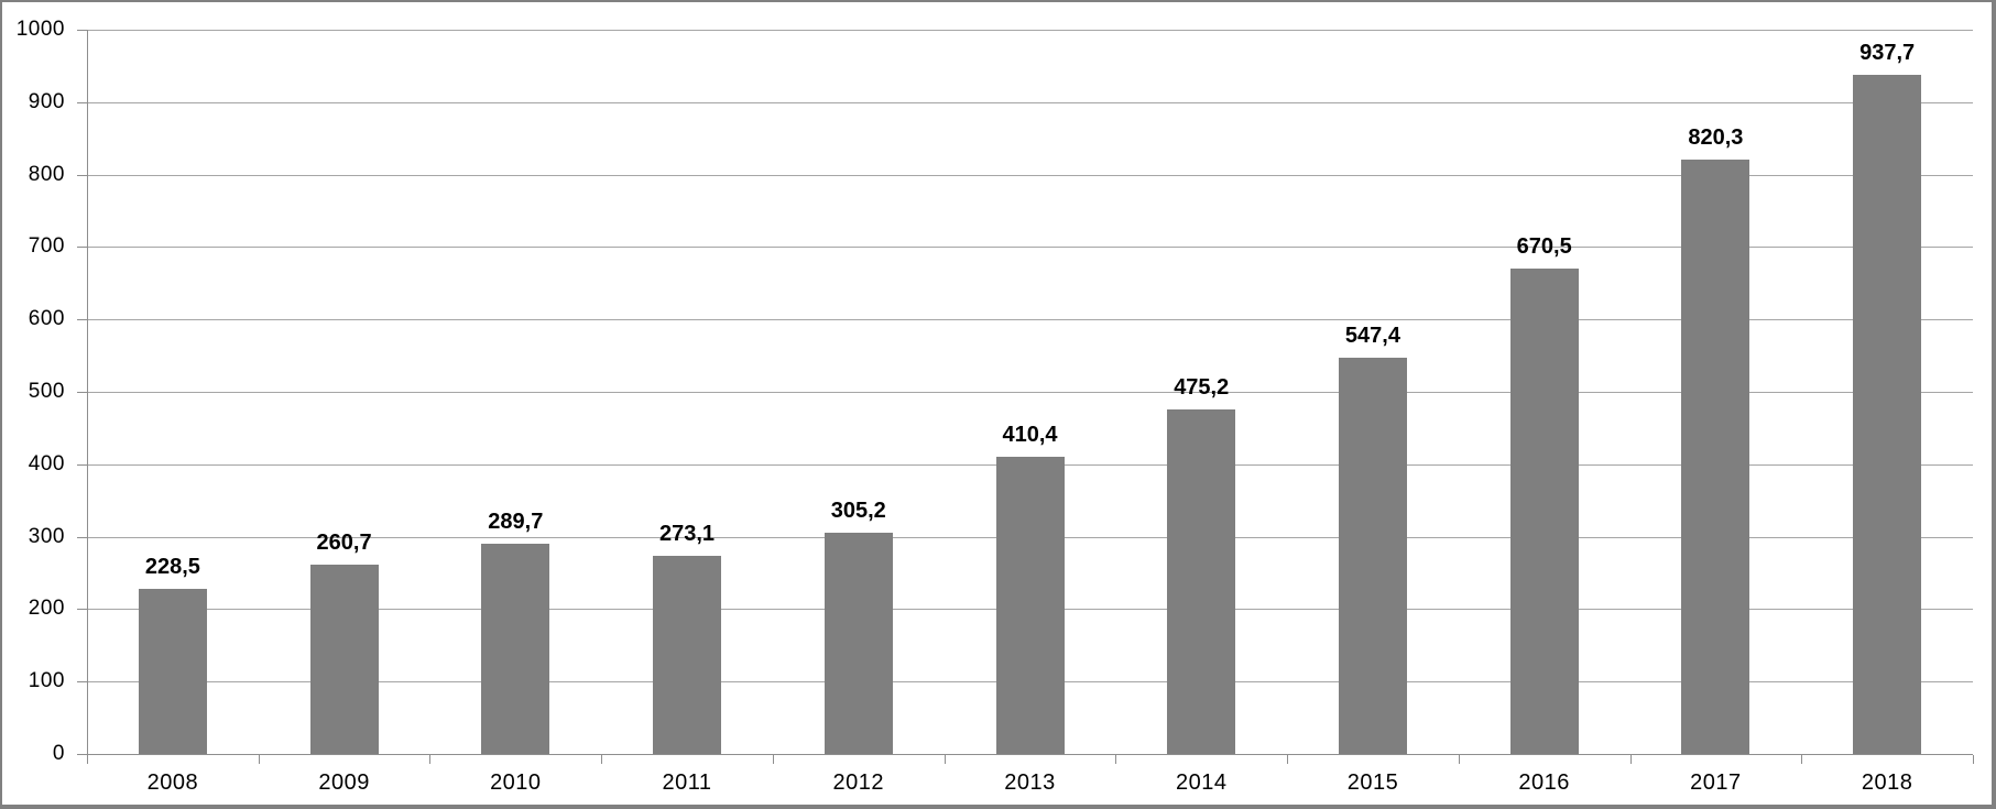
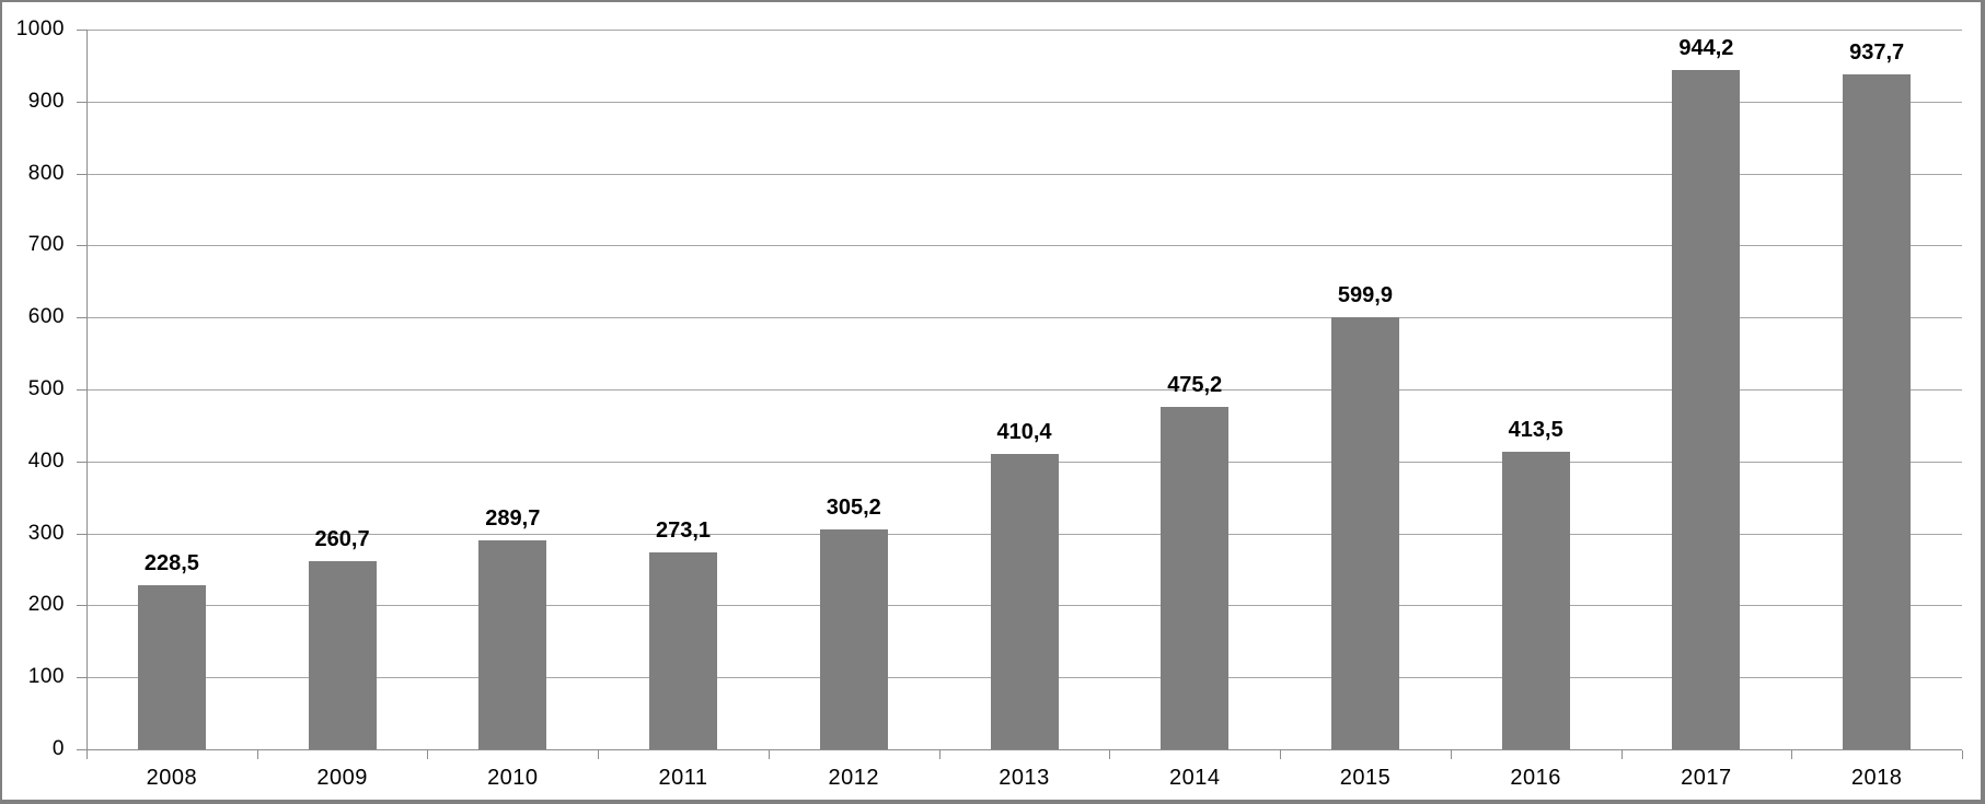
2015: 547,4 -> 599,9
2016: 670,5 -> 413,5
2017: 820,3 -> 944,2
